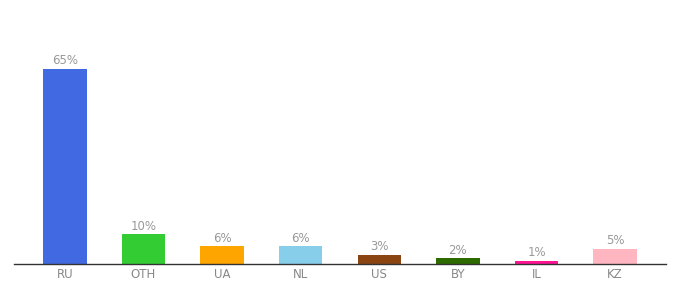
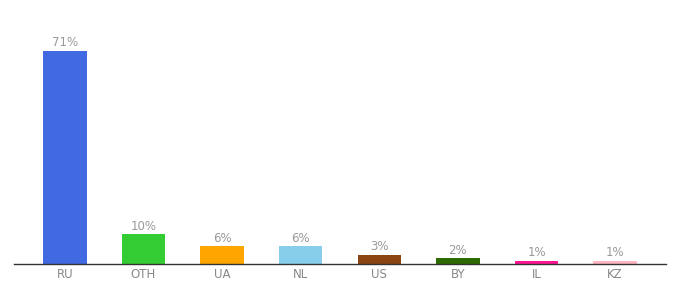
RU: 65% -> 71%
KZ: 5% -> 1%
